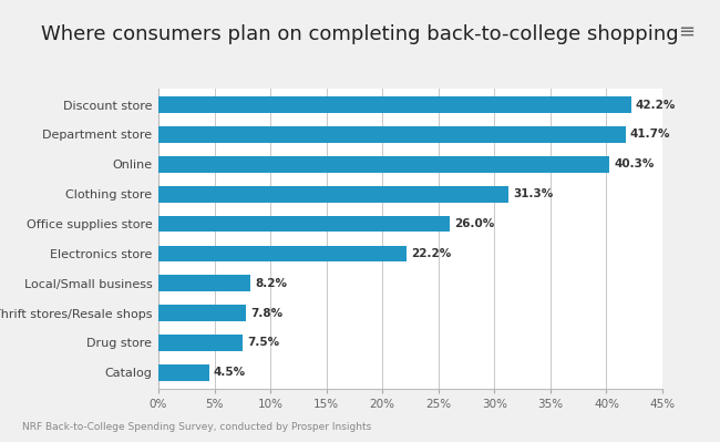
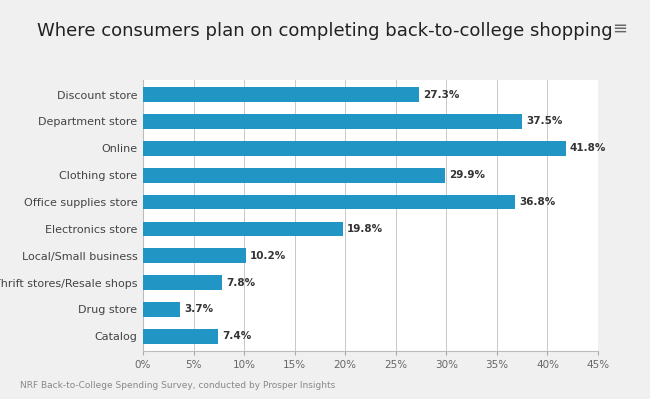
Discount store: 42.2% -> 27.3%
Department store: 41.7% -> 37.5%
Online: 40.3% -> 41.8%
Clothing store: 31.3% -> 29.9%
Office supplies store: 26.0% -> 36.8%
Electronics store: 22.2% -> 19.8%
Local/Small business: 8.2% -> 10.2%
Drug store: 7.5% -> 3.7%
Catalog: 4.5% -> 7.4%
